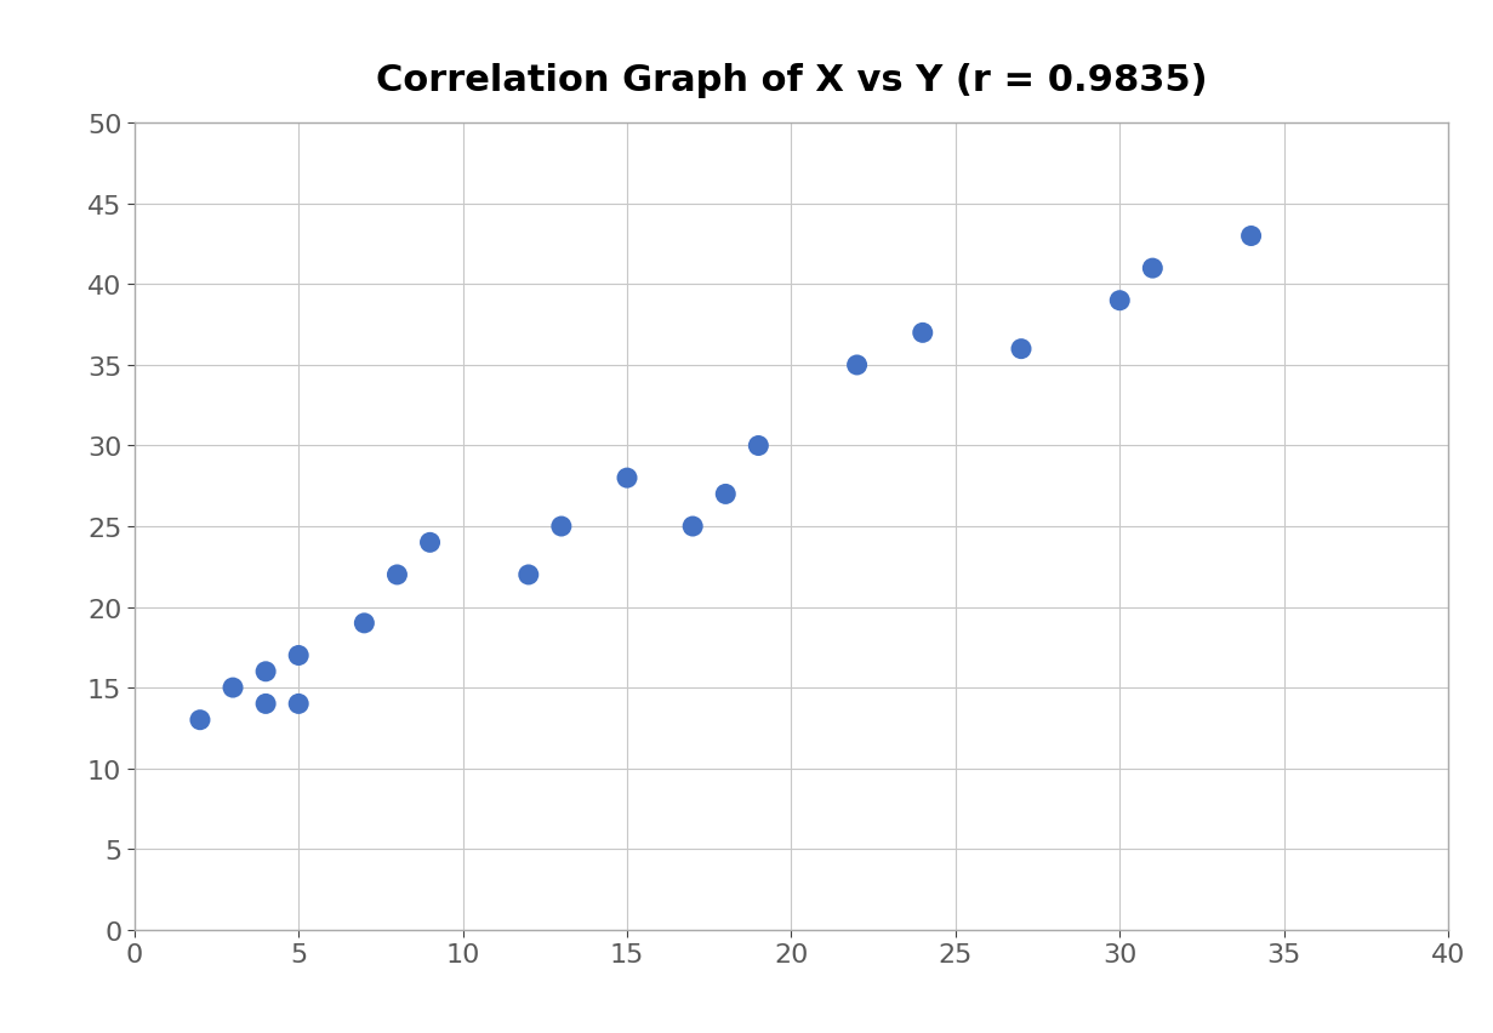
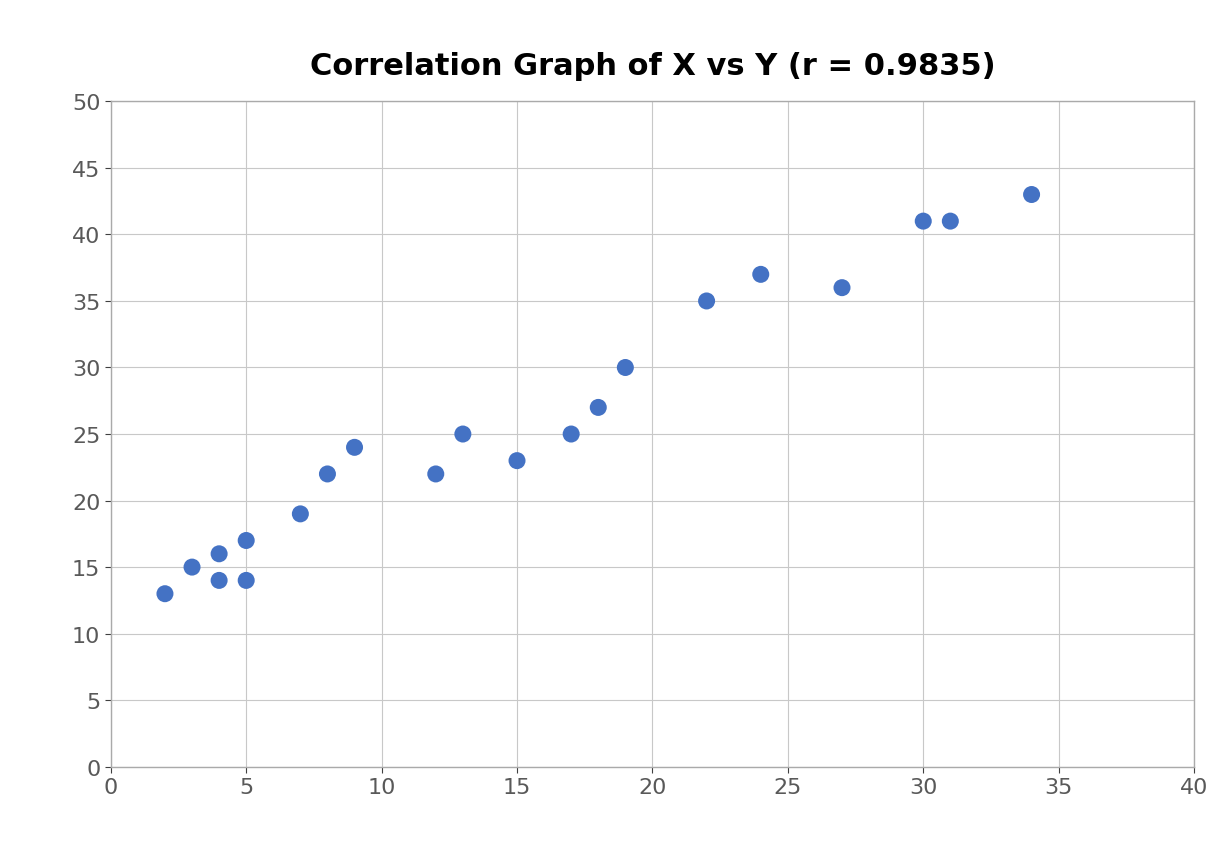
15: 28 -> 23
30: 39 -> 41
